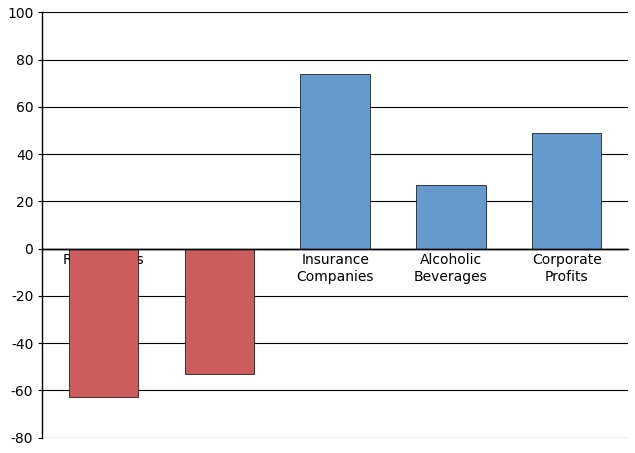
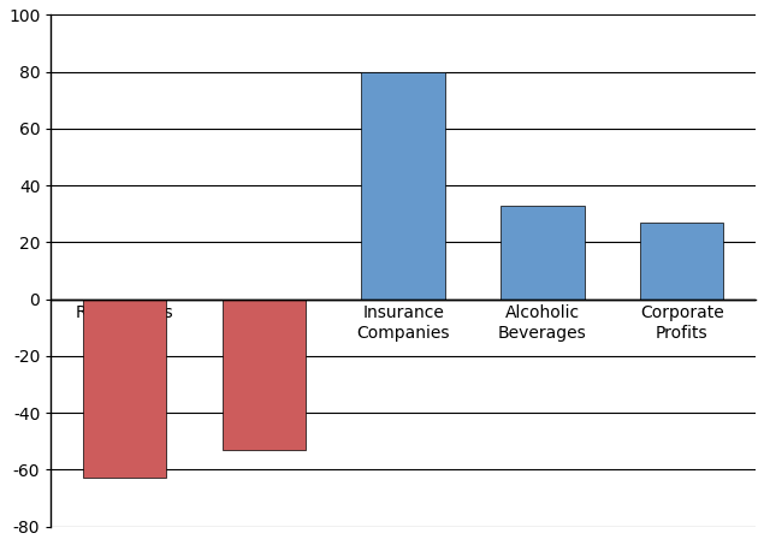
Insurance Companies: 74 -> 80
Alcoholic Beverages: 27 -> 33
Corporate Profits: 49 -> 27
